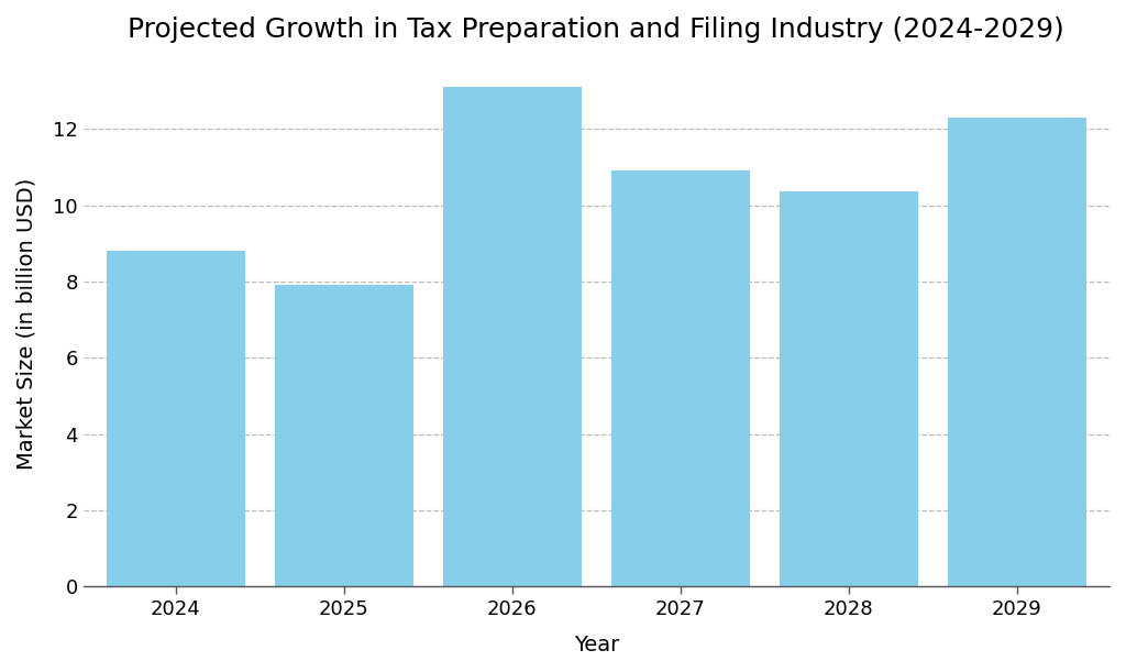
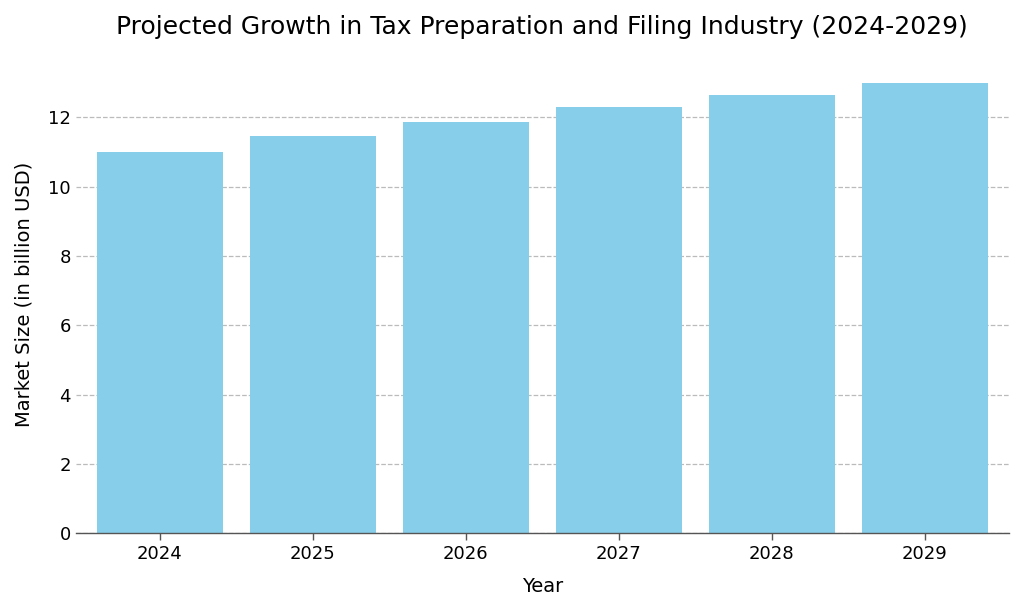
2024: 8.80 -> 11.00
2025: 7.90 -> 11.45
2026: 13.10 -> 11.85
2027: 10.90 -> 12.30
2028: 10.35 -> 12.65
2029: 12.30 -> 13.00
